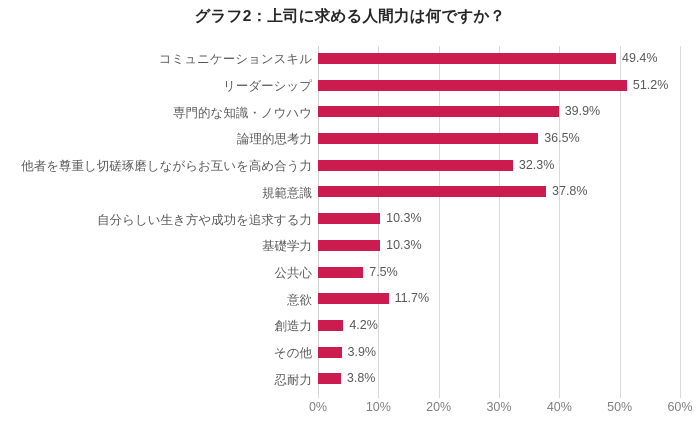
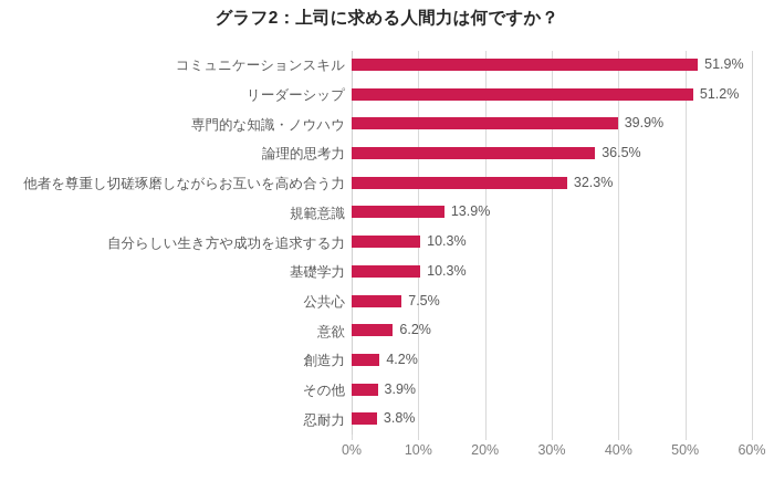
コミュニケーションスキル: 49.4% -> 51.9%
規範意識: 37.8% -> 13.9%
意欲: 11.7% -> 6.2%
